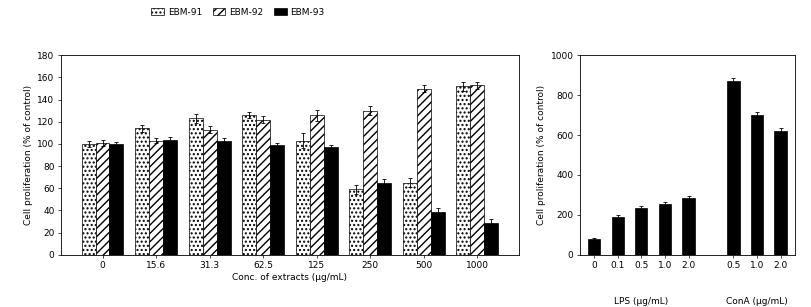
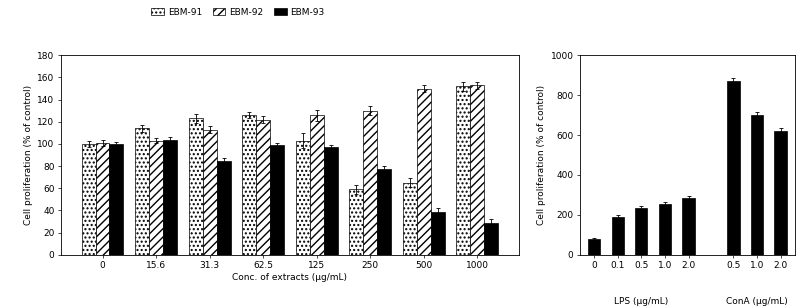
EBM-93/31.3: 103 -> 85
EBM-93/250: 65 -> 77
